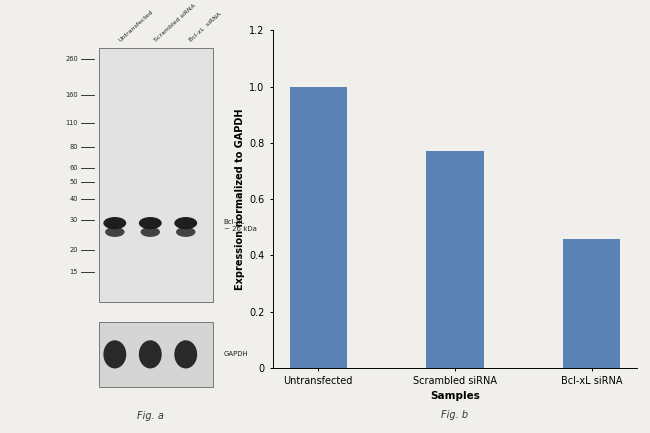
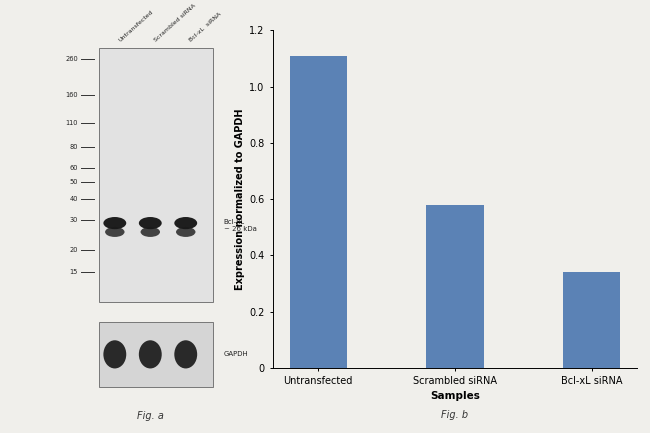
Untransfected: 1.00 -> 1.11
Scrambled siRNA: 0.77 -> 0.58
Bcl-xL siRNA: 0.46 -> 0.34
